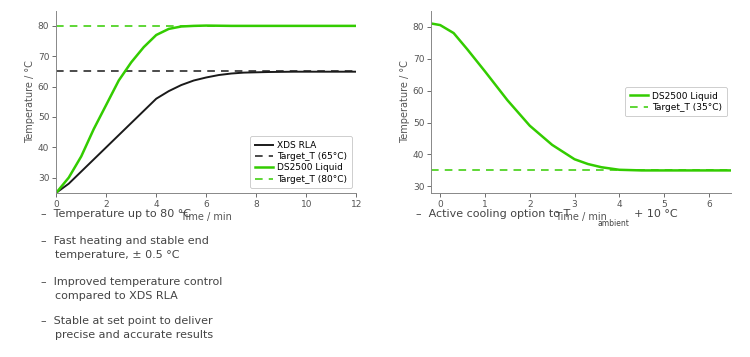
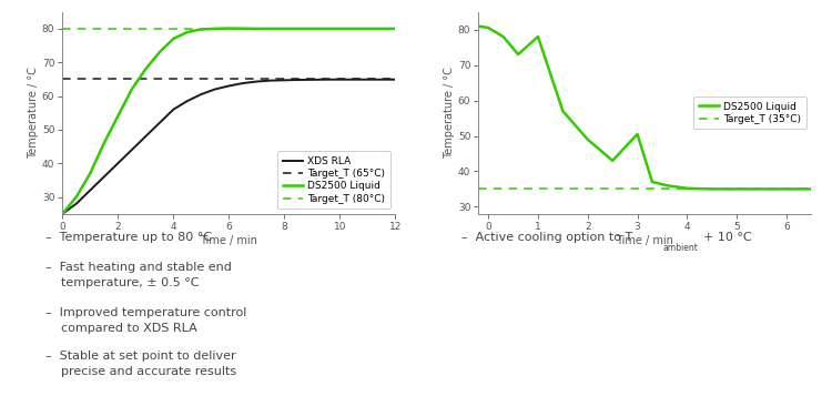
1: 66.0 -> 78.0
3: 38.5 -> 50.5
